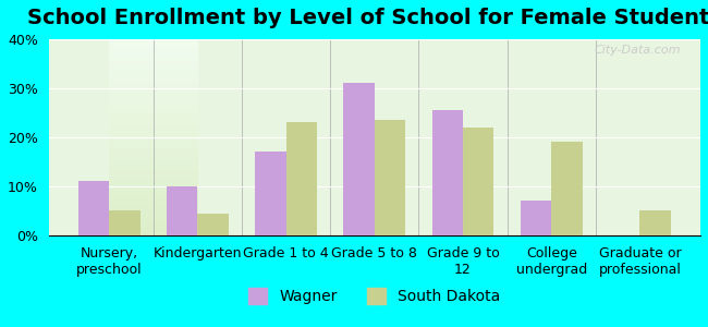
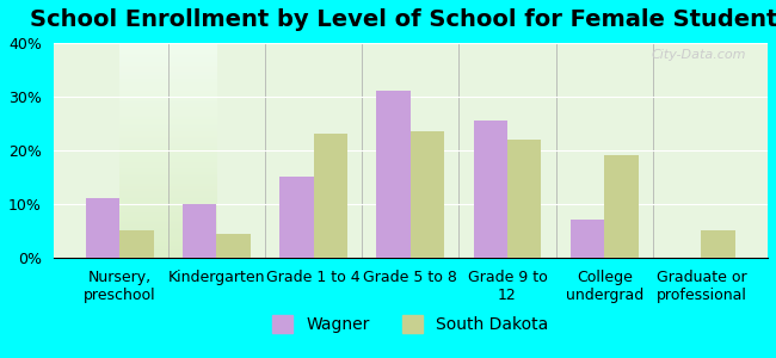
Wagner/Grade 1 to 4: 17.0% -> 15.0%
